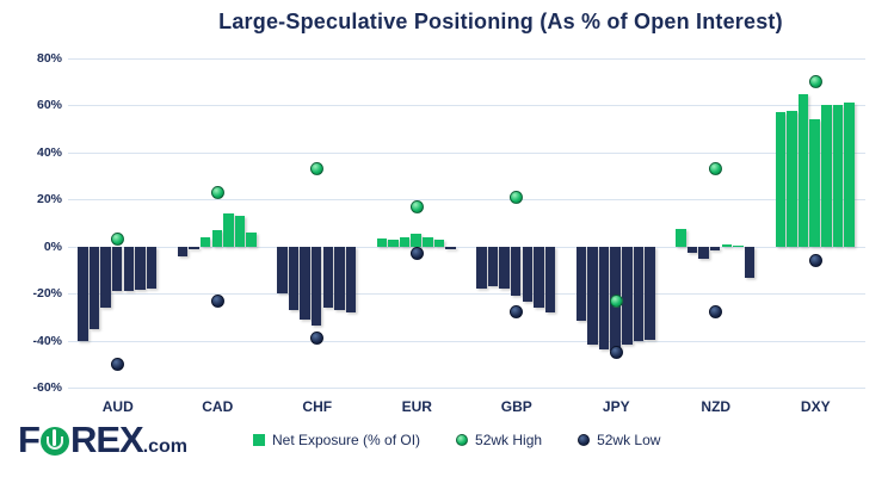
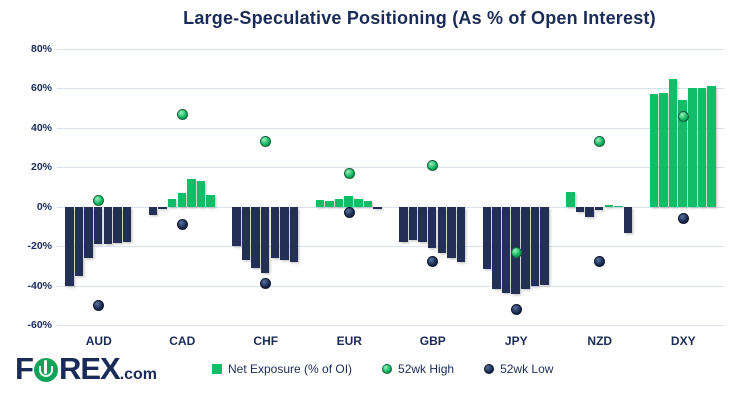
52wk High/CAD: 23% -> 47%
52wk Low/CAD: -23% -> -9%
52wk Low/JPY: -45% -> -52%
52wk High/DXY: 70% -> 46%
